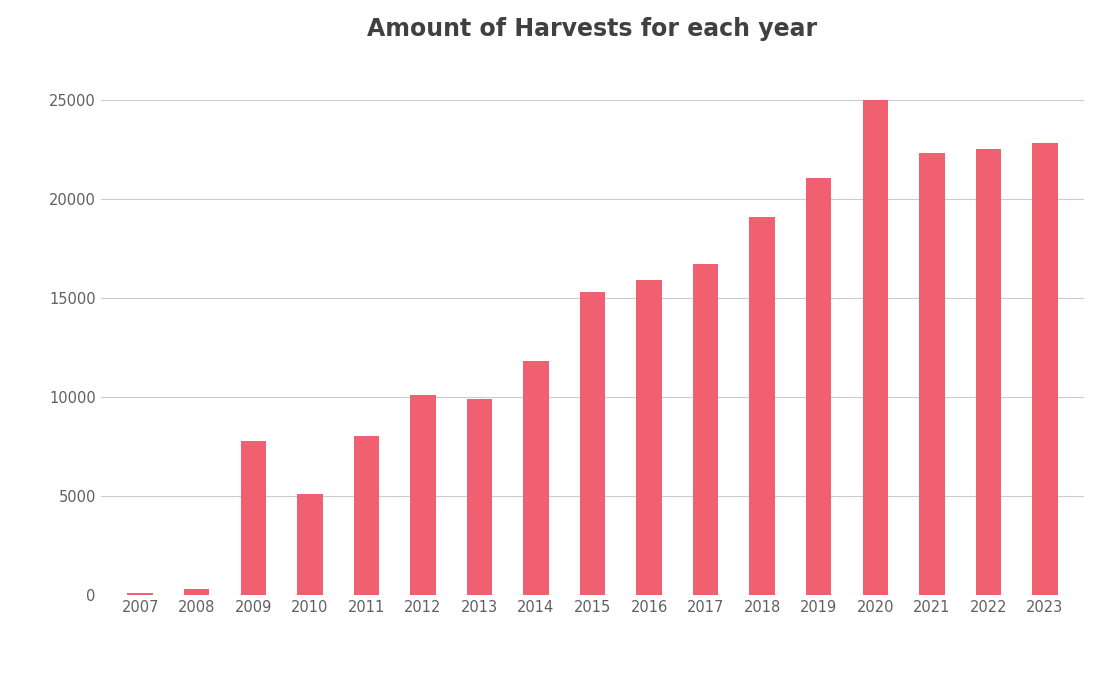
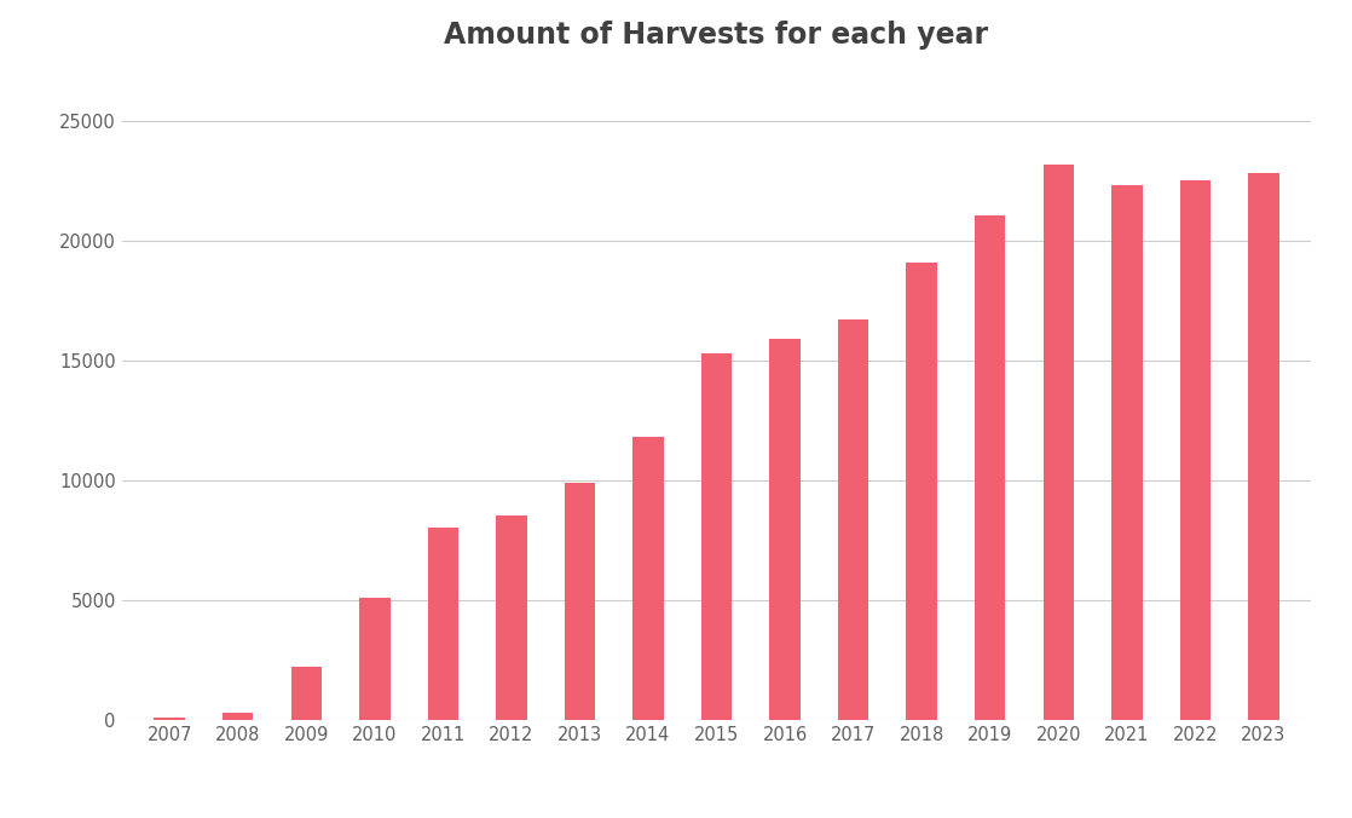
2009: 7800 -> 2200
2012: 10100 -> 8600
2020: 25000 -> 23200
